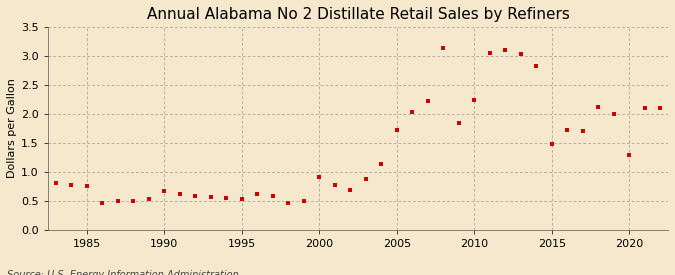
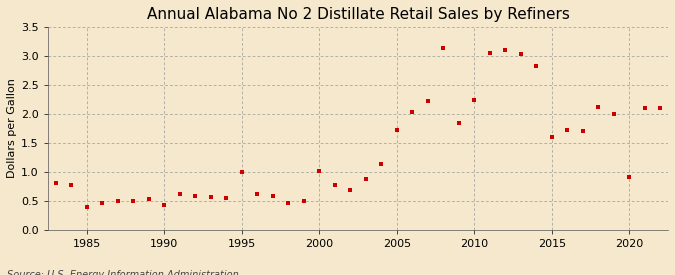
1985: 0.75 -> 0.40
1990: 0.67 -> 0.42
1995: 0.53 -> 1.00
2000: 0.91 -> 1.02
2015: 1.49 -> 1.60
2020: 1.30 -> 0.92
